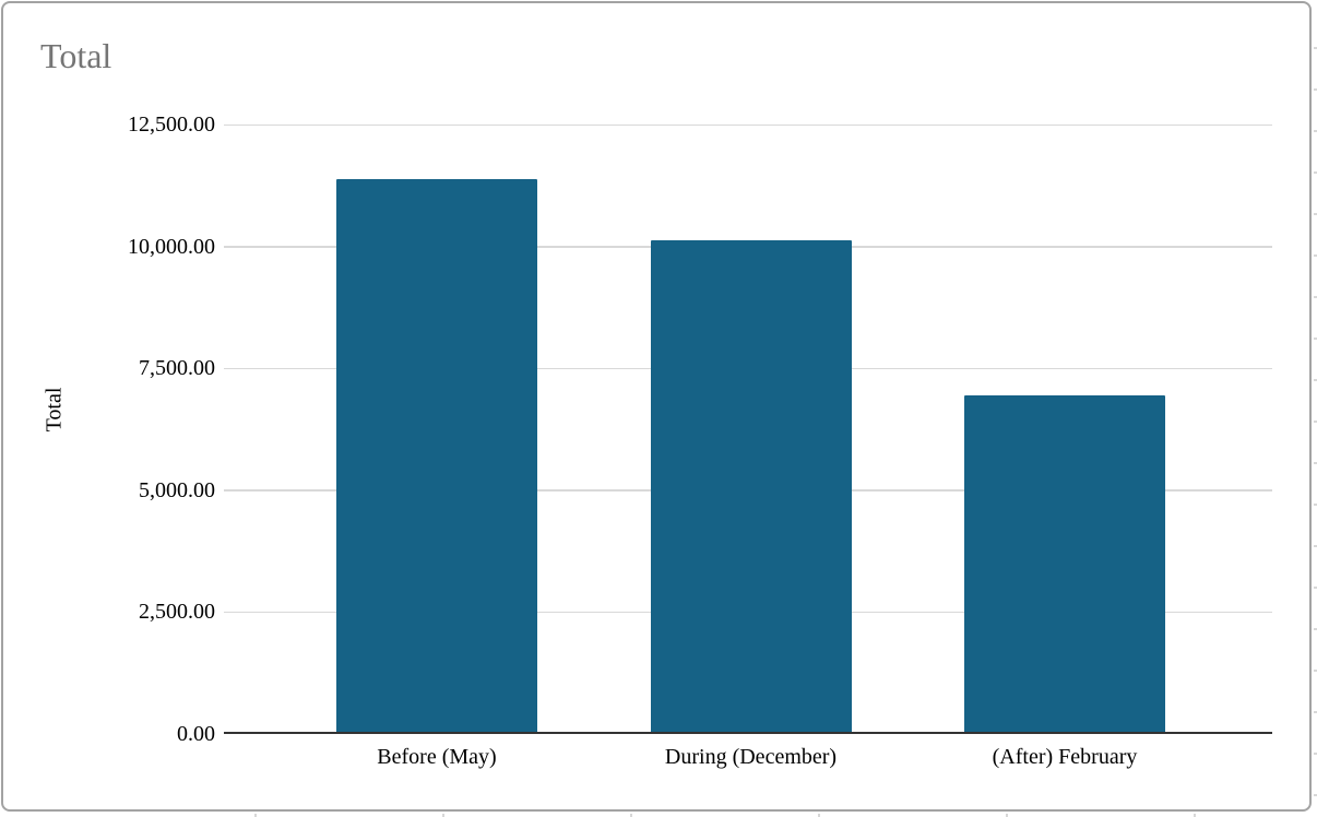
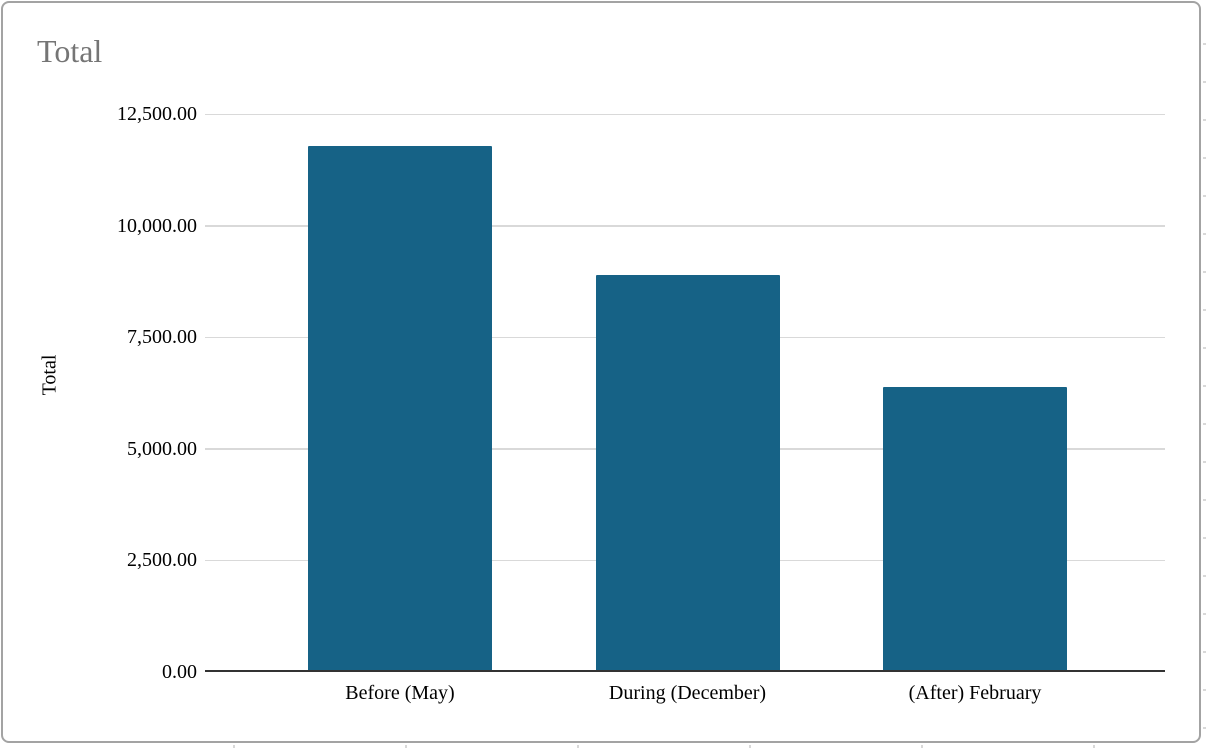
Before (May): 11400 -> 11800
During (December): 10100 -> 8900
(After) February: 7000 -> 6400
